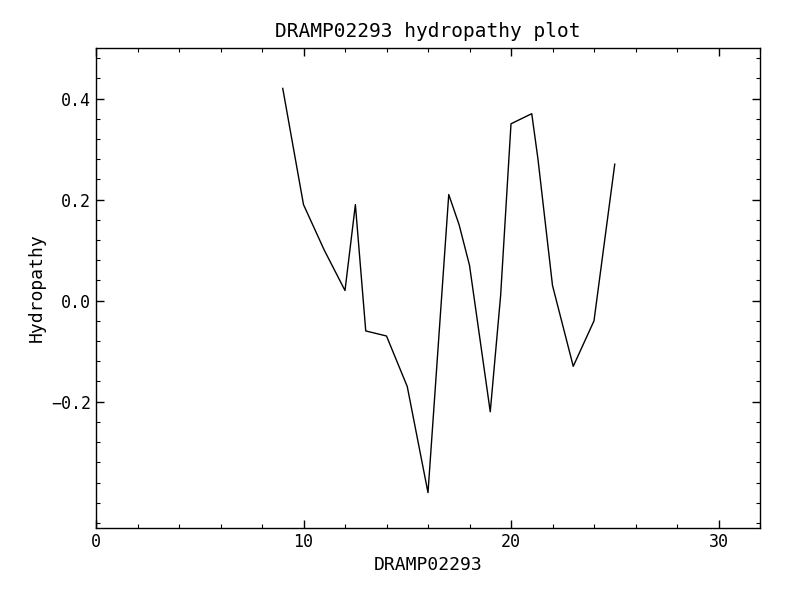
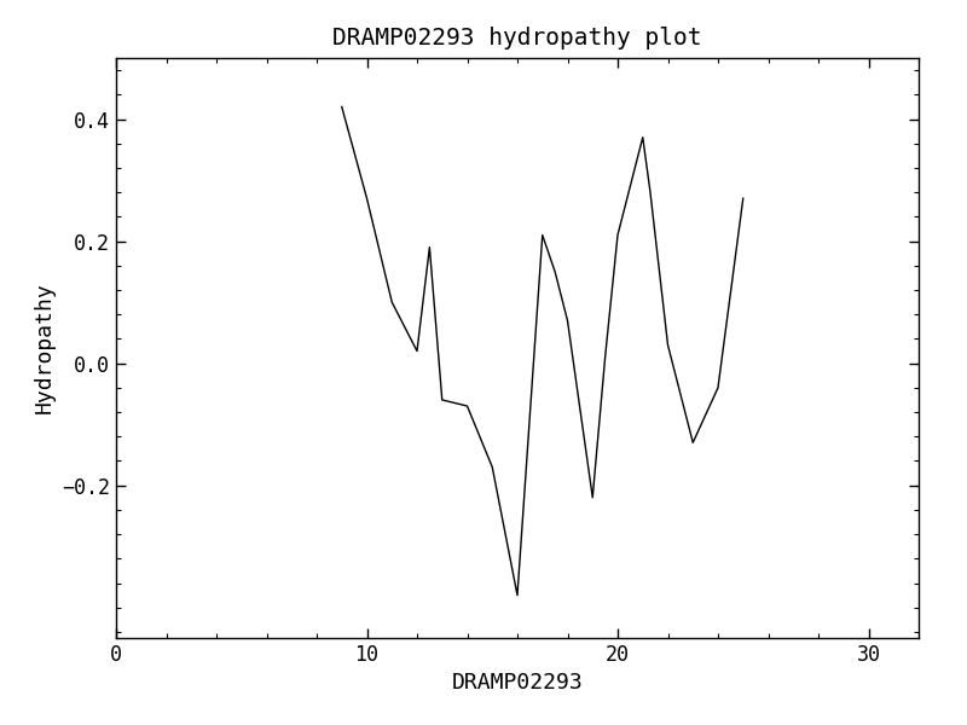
10: 0.19 -> 0.27
20: 0.35 -> 0.21
